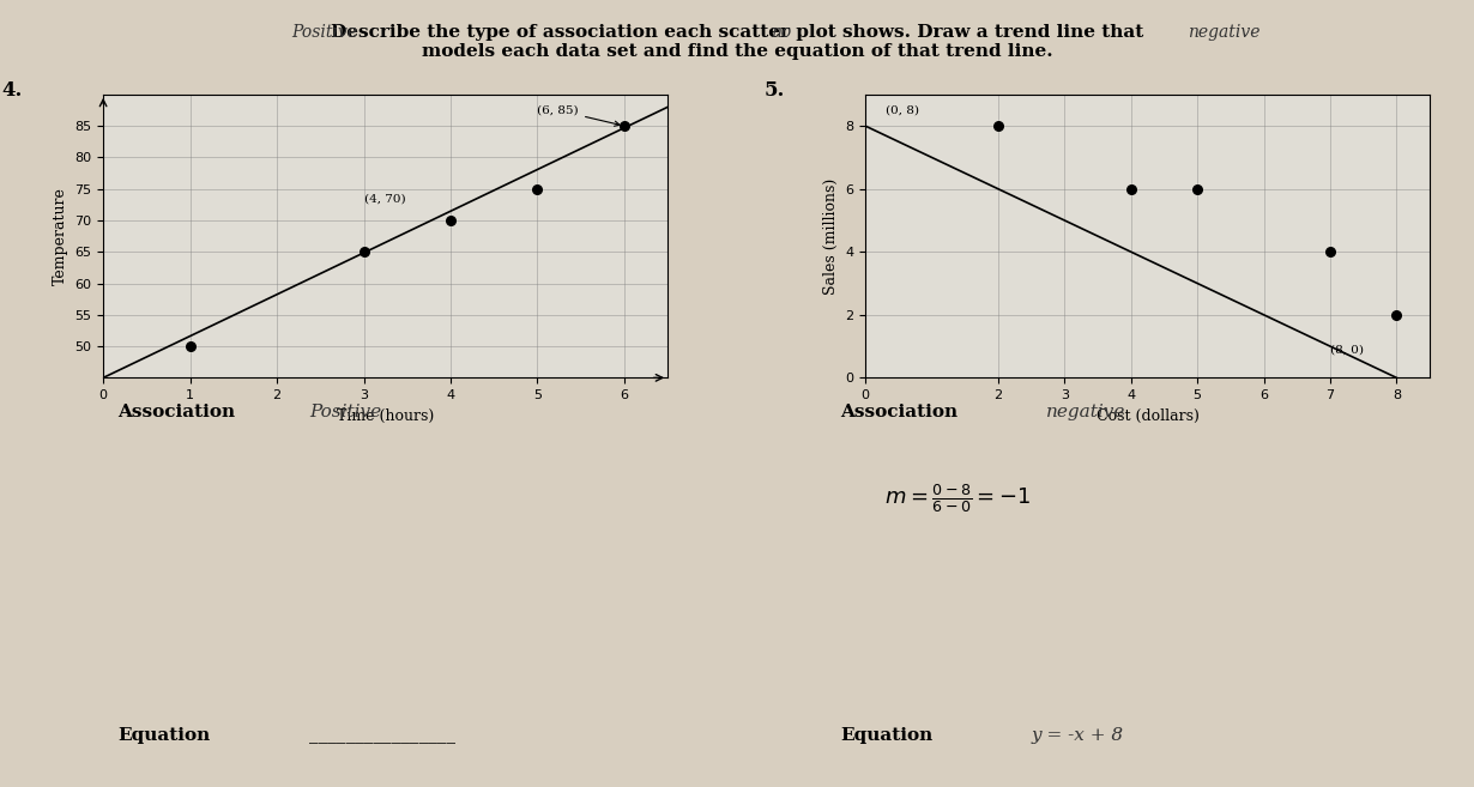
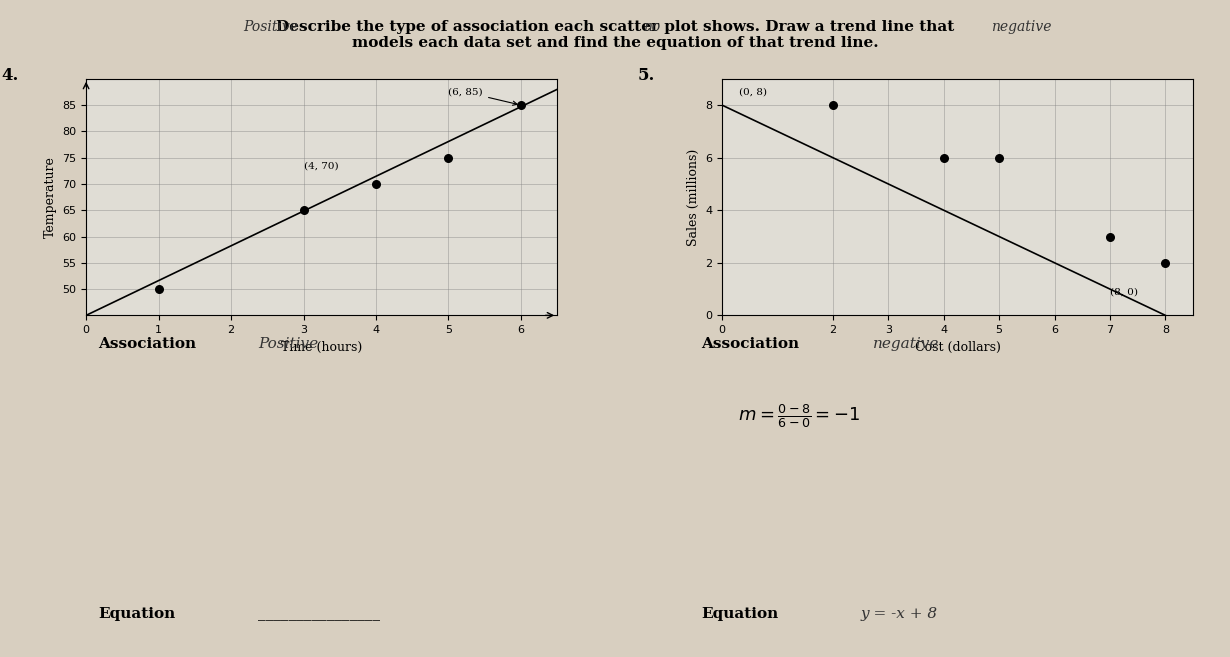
7: 4 -> 3
